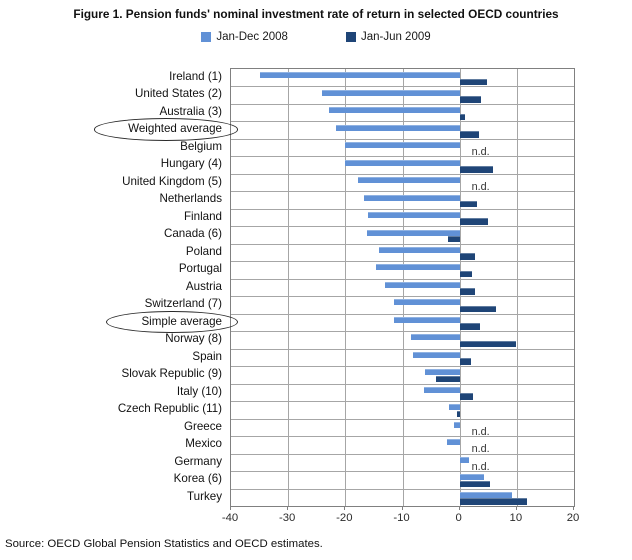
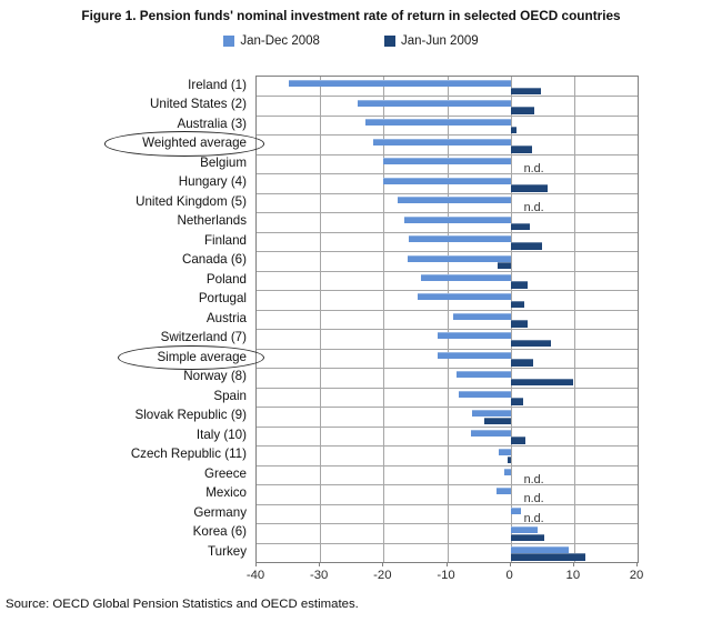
Jan-Dec 2008/Austria: -13 -> -9
